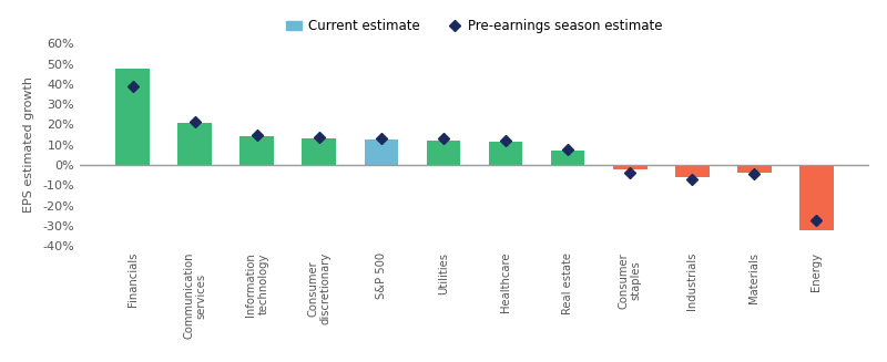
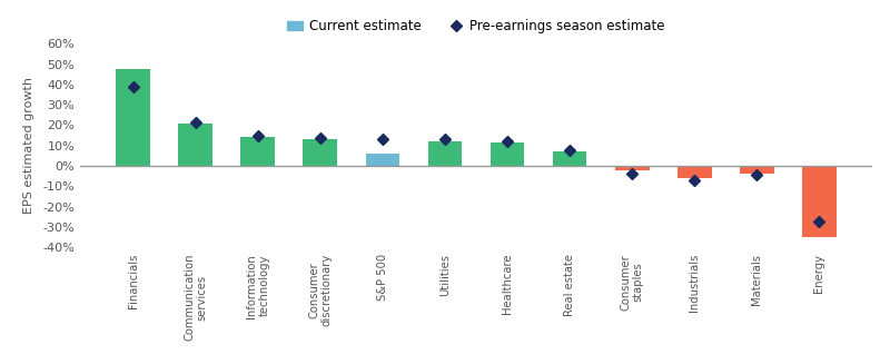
S&P 500: 12% -> 6%
Energy: -32% -> -35%
